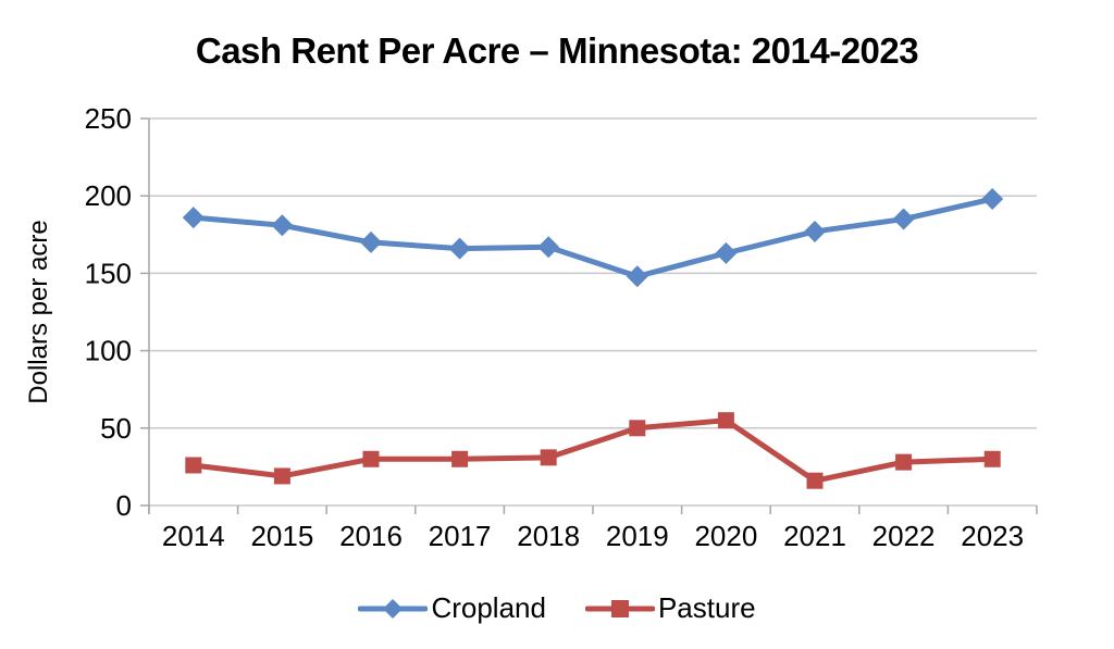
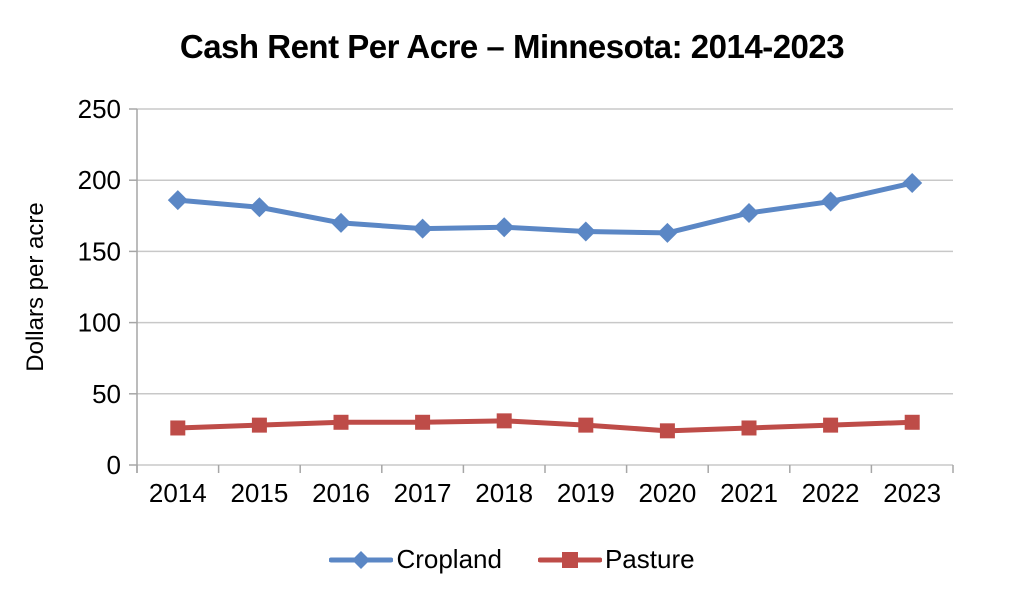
Pasture/2015: 19 -> 28
Cropland/2019: 148 -> 164
Pasture/2019: 50 -> 28
Pasture/2020: 55 -> 24
Pasture/2021: 16 -> 26
